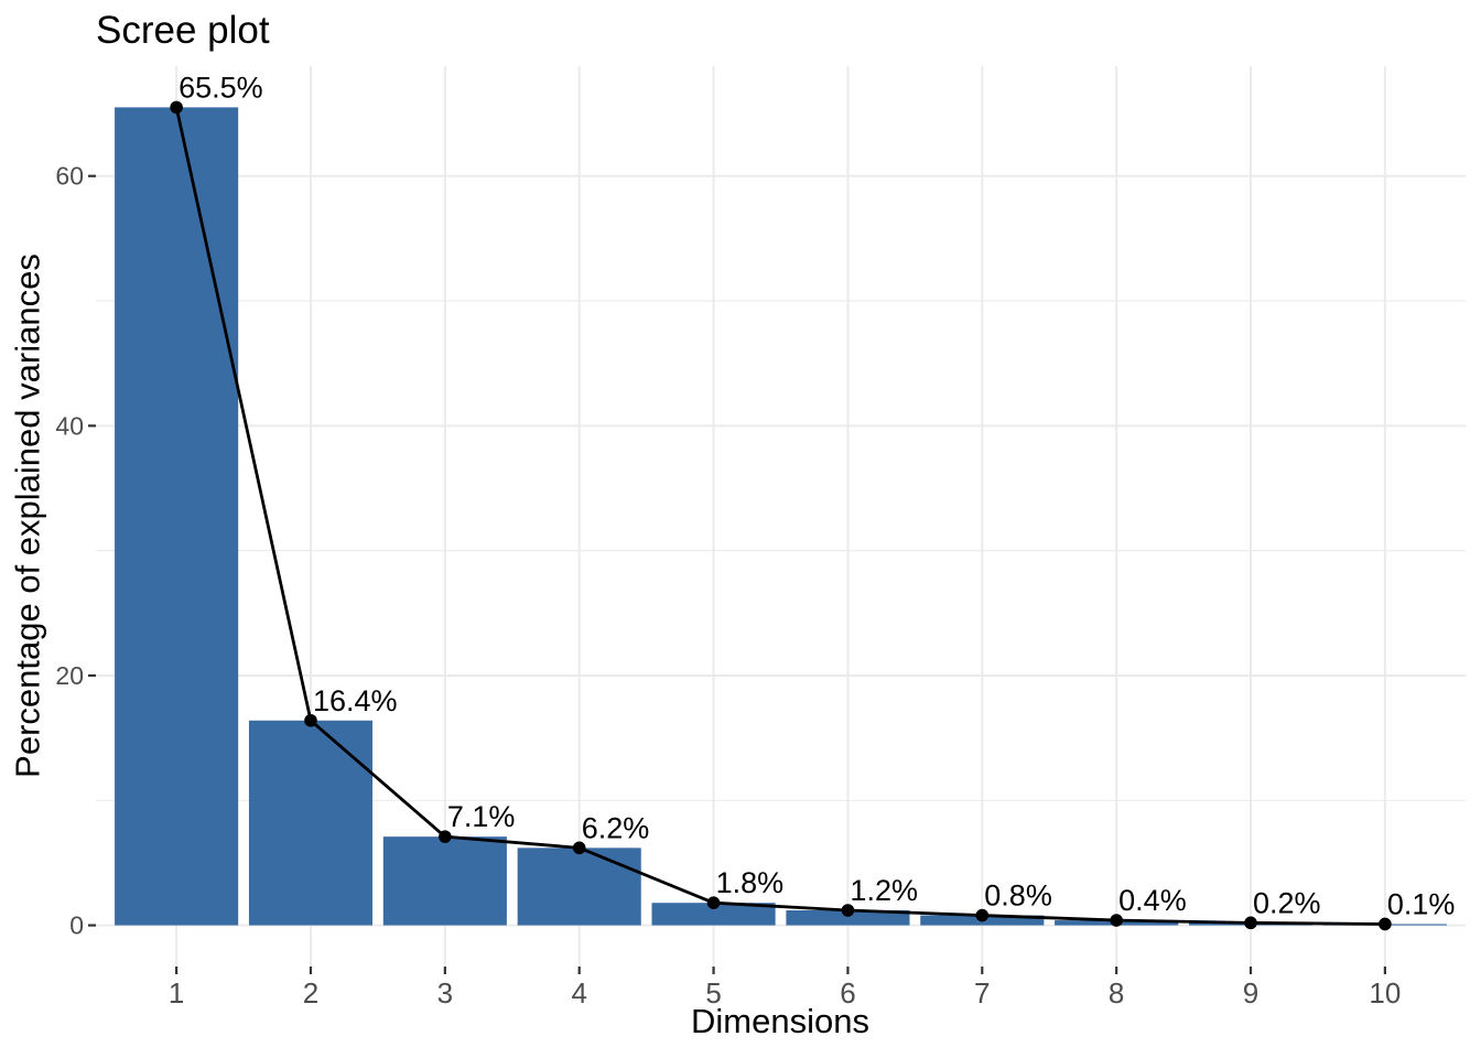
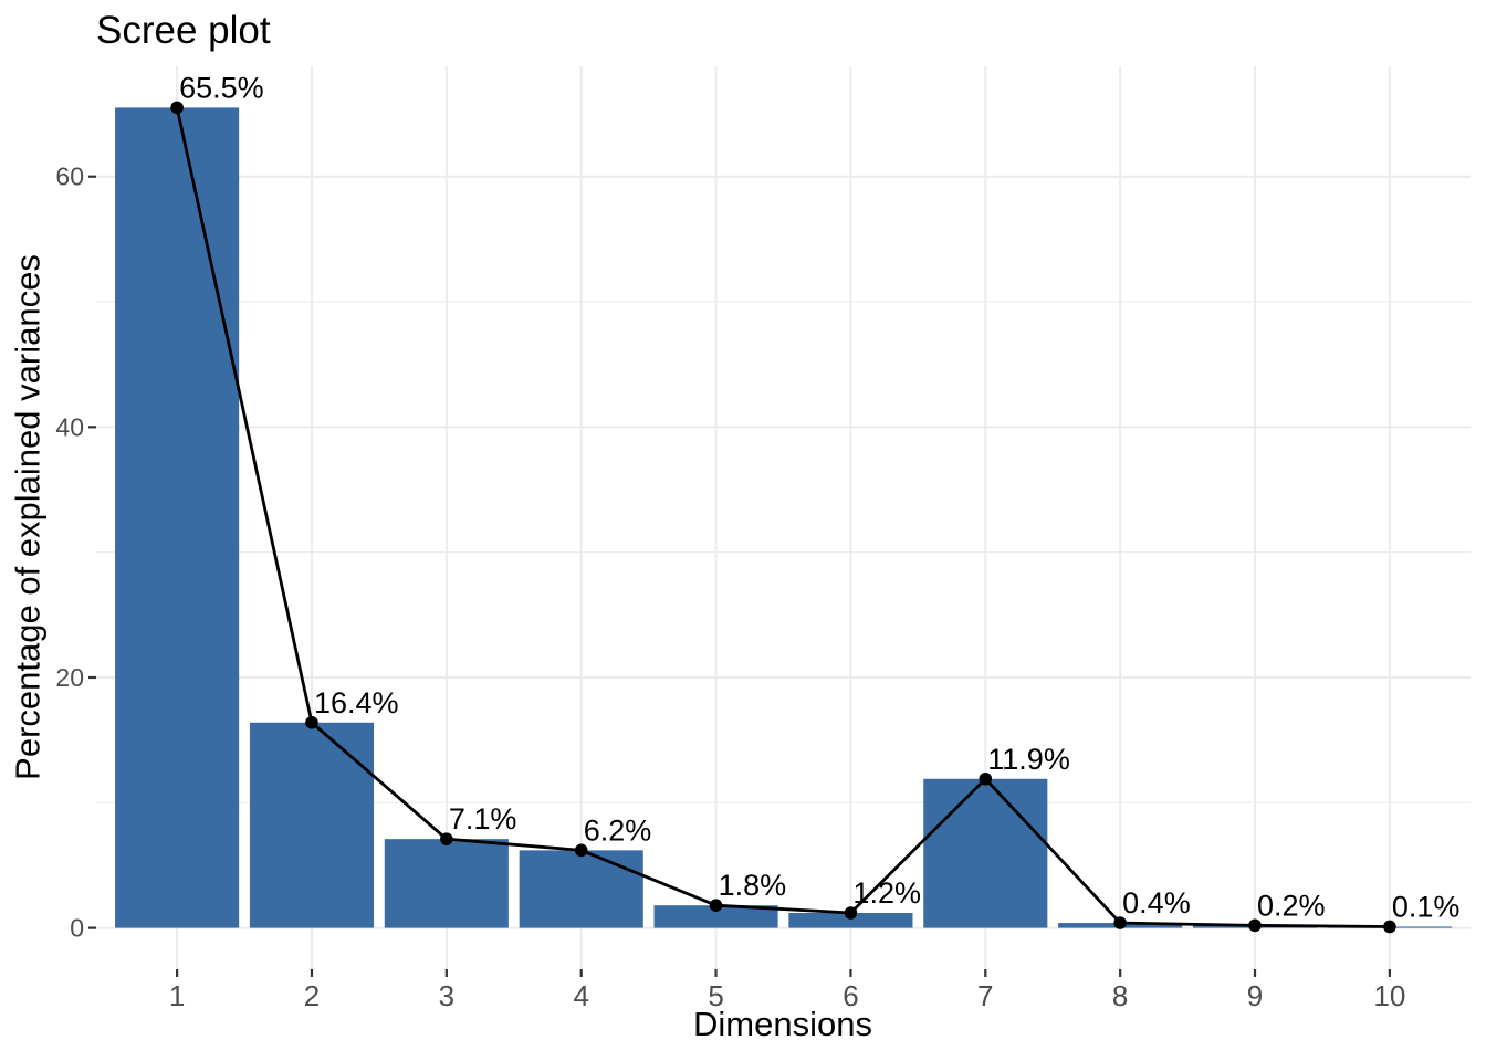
7: 0.8% -> 11.9%
